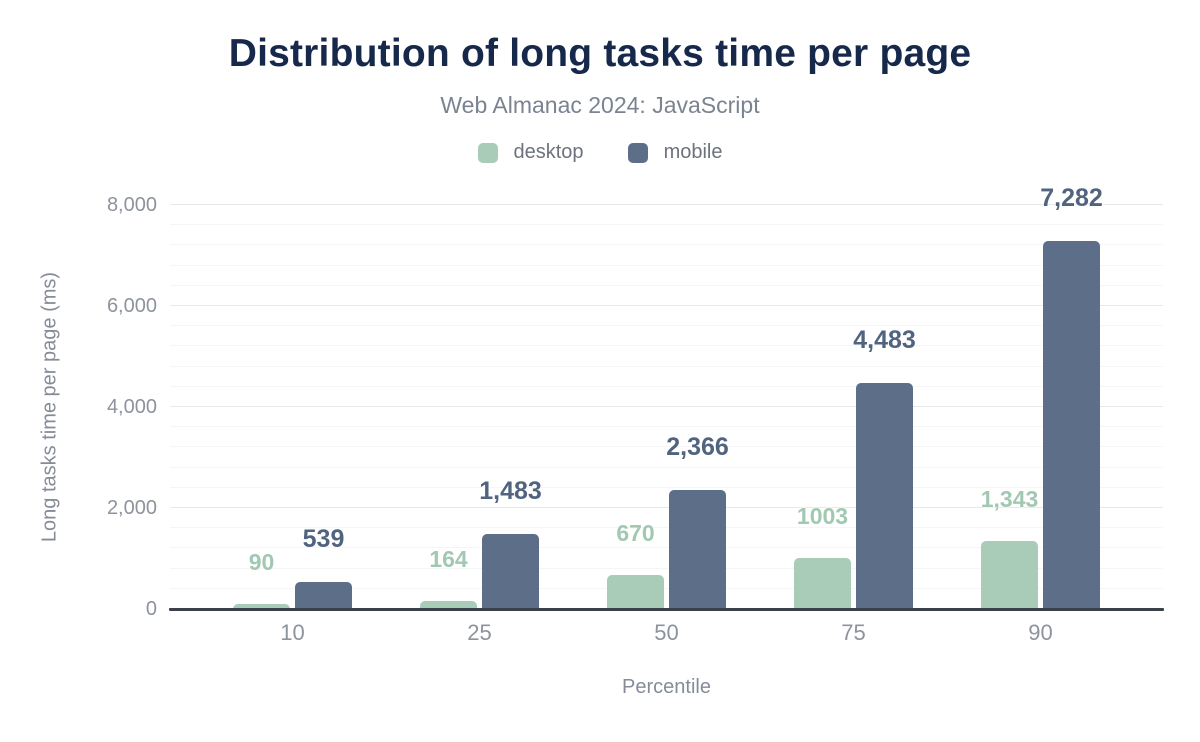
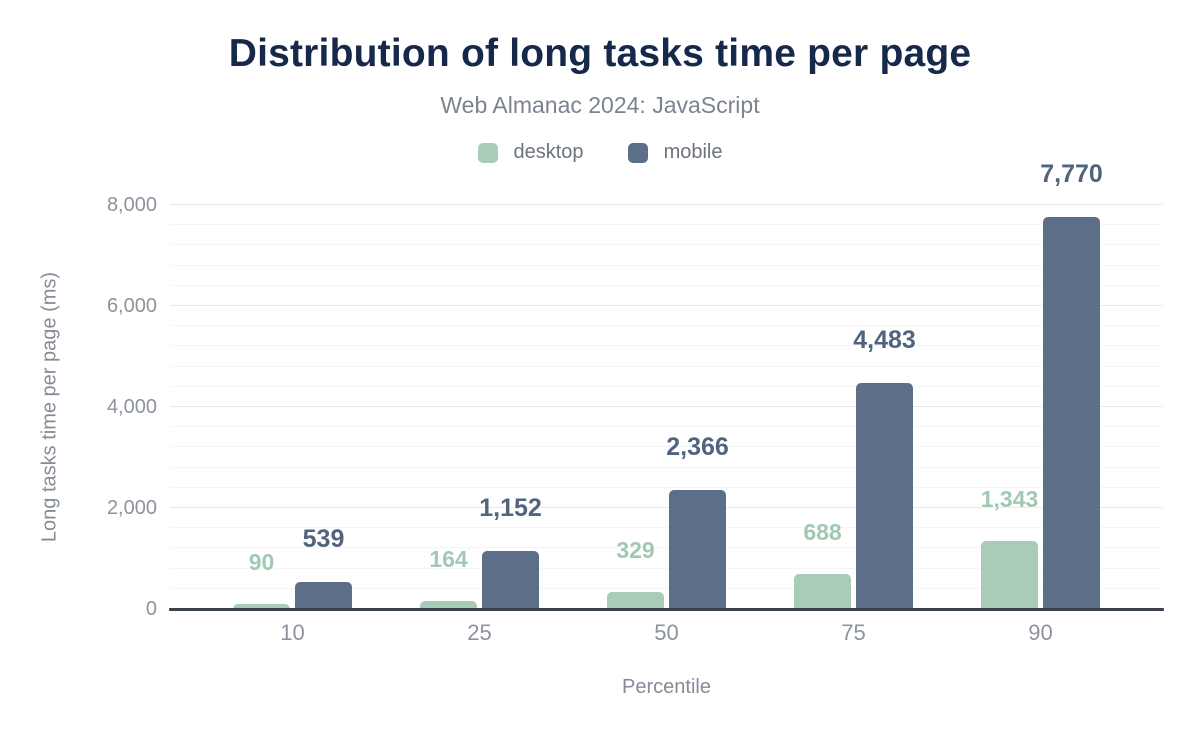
mobile/25: 1,483 -> 1,152
desktop/50: 670 -> 329
desktop/75: 1003 -> 688
mobile/90: 7,282 -> 7,770
